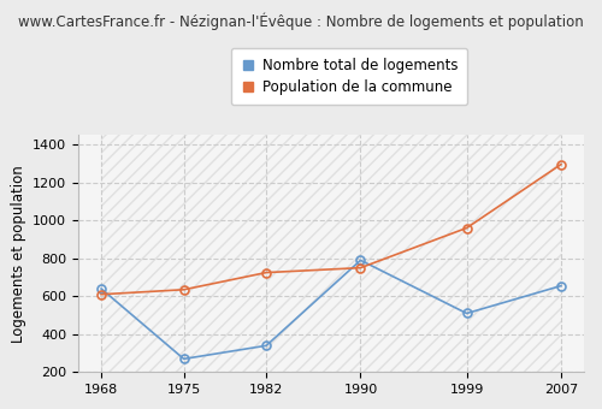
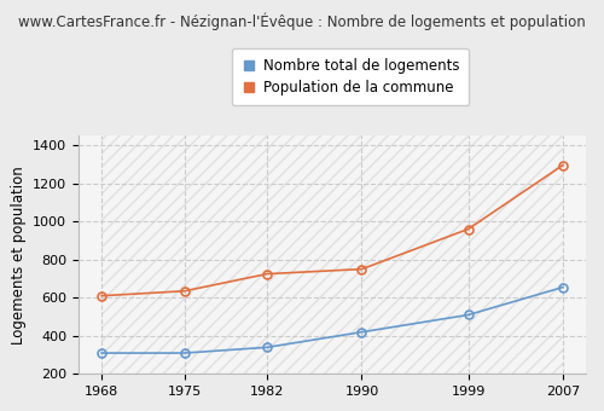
Nombre total de logements/1968: 640 -> 310
Nombre total de logements/1975: 270 -> 310
Nombre total de logements/1990: 790 -> 420
